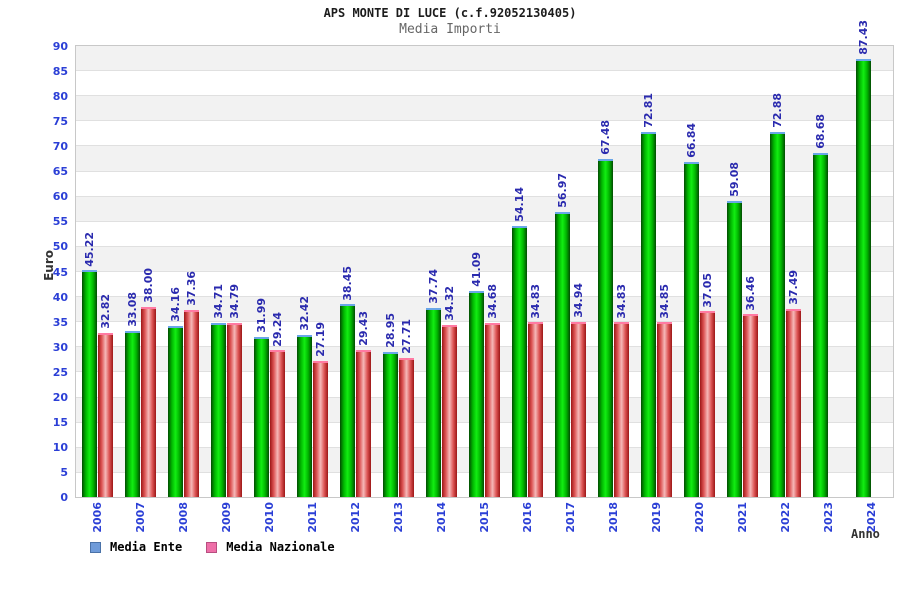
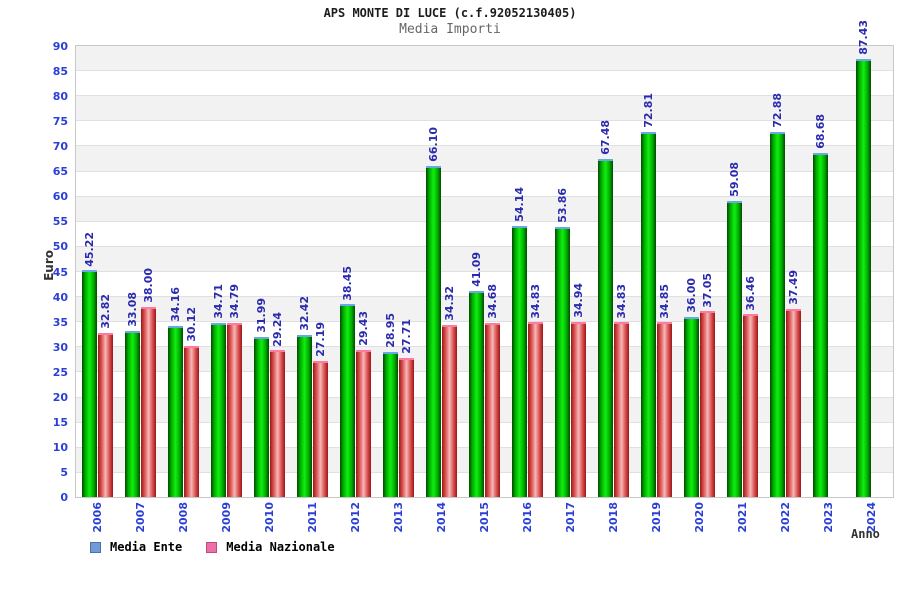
Media Nazionale/2008: 37.36 -> 30.12
Media Ente/2014: 37.74 -> 66.10
Media Ente/2017: 56.97 -> 53.86
Media Ente/2020: 66.84 -> 36.00
